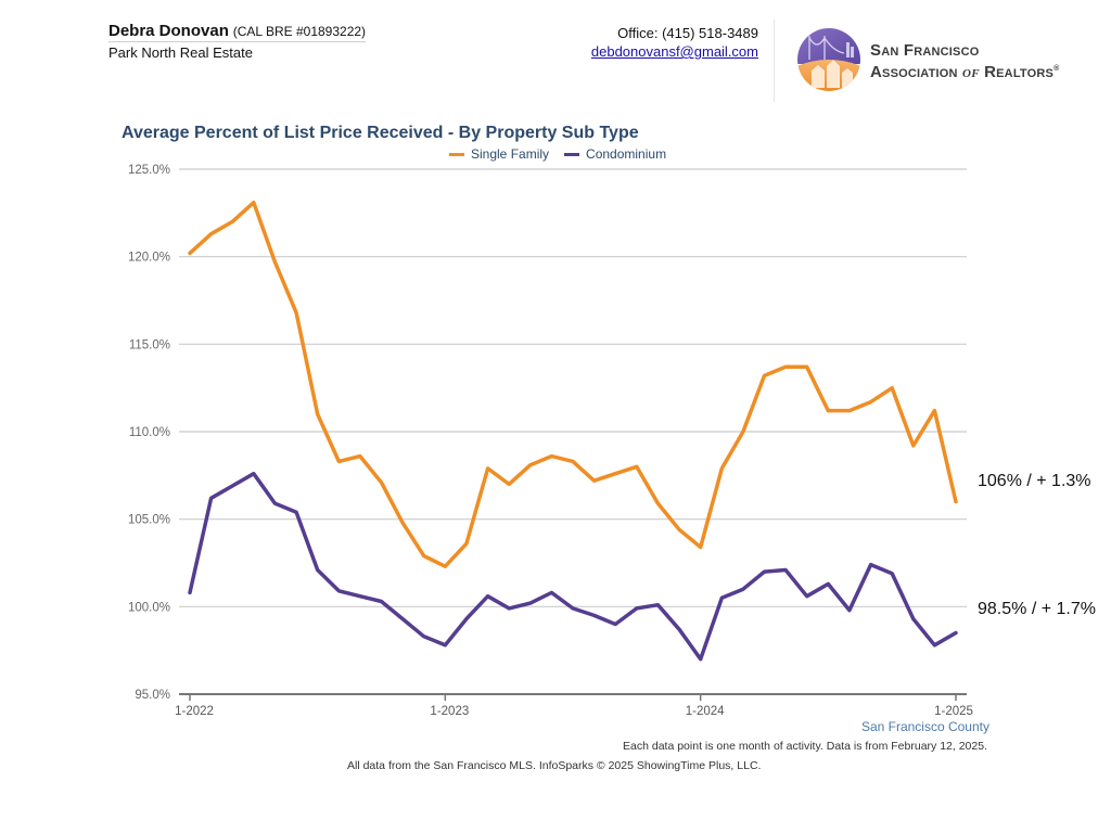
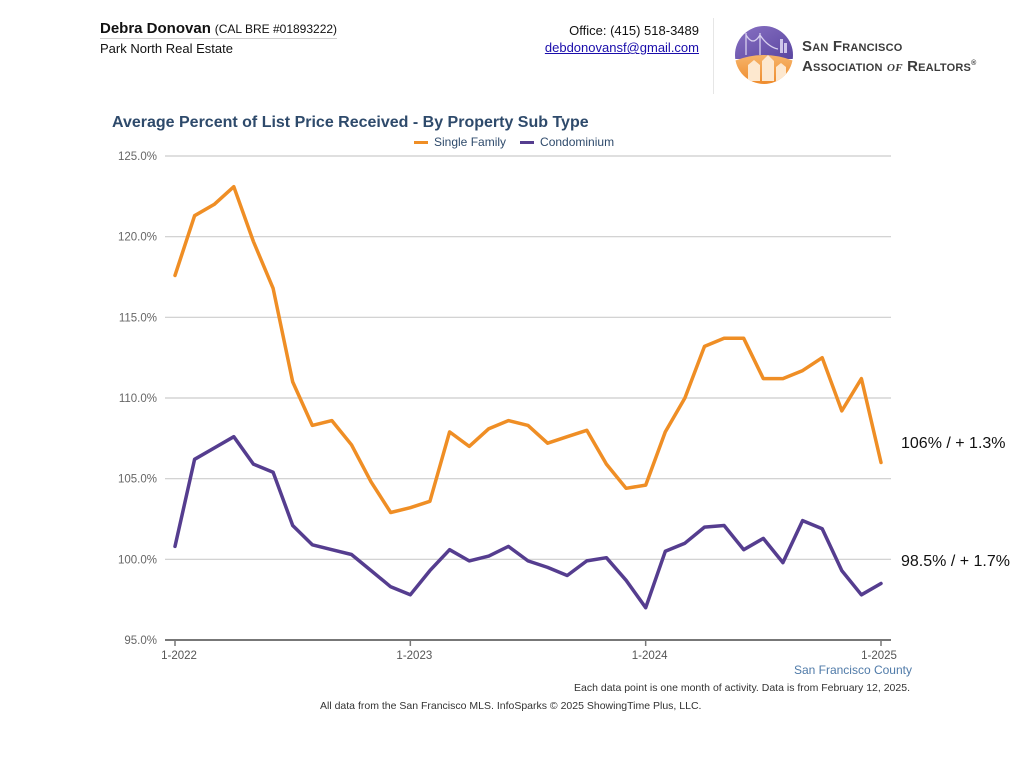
Single Family/1-2022: 120.2% -> 117.6%
Single Family/1-2023: 102.3% -> 103.2%
Single Family/1-2024: 103.4% -> 104.6%
